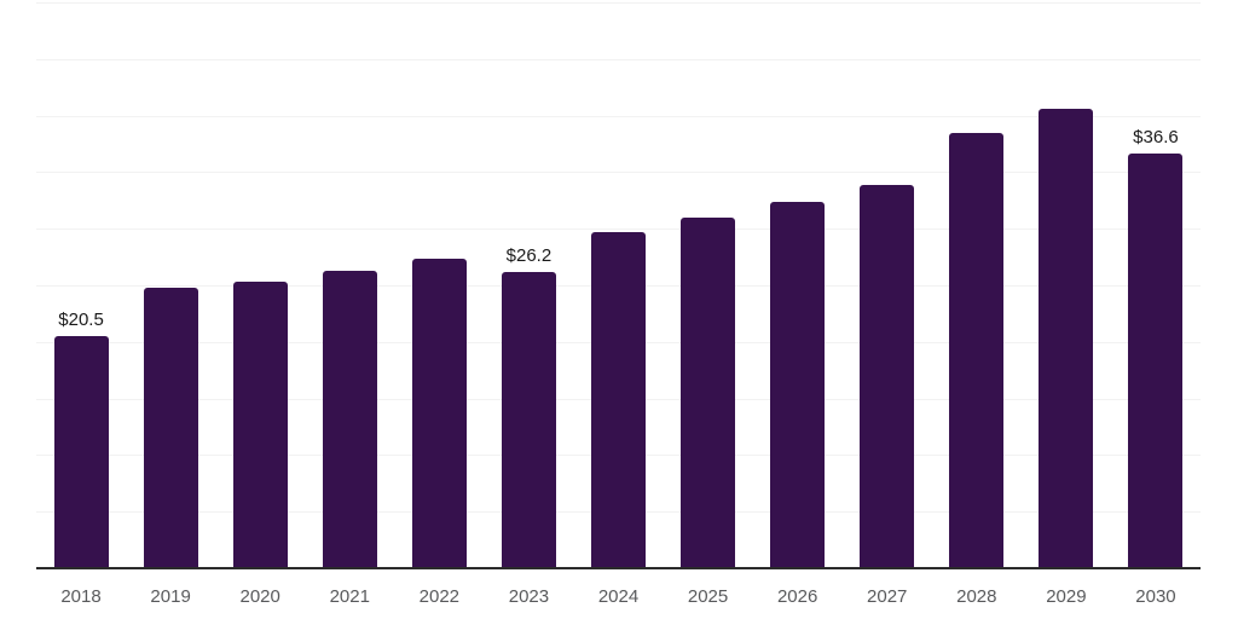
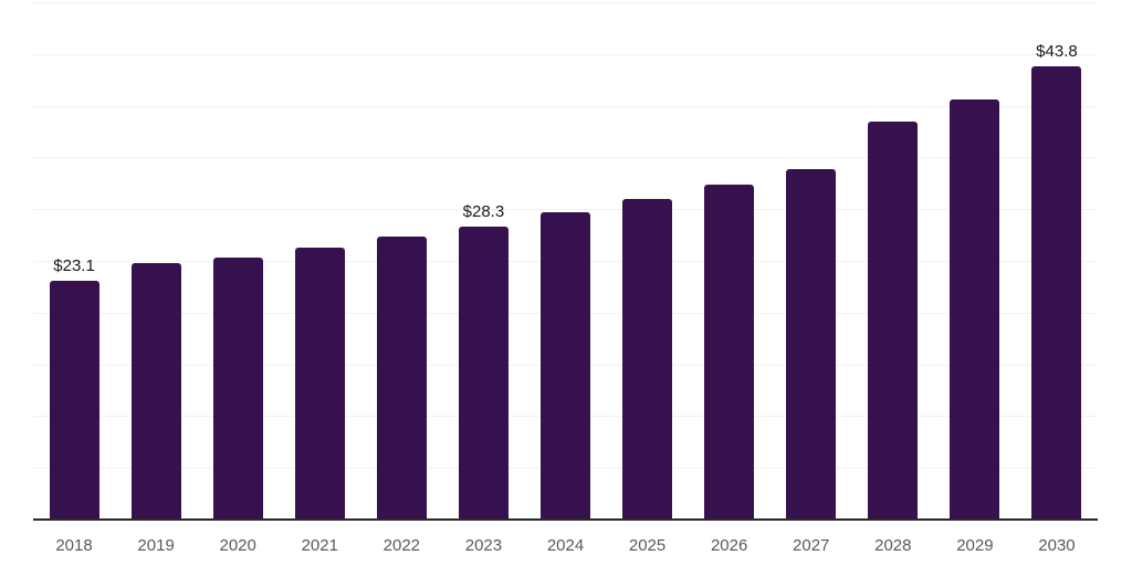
2018: $20.5 -> $23.1
2023: $26.2 -> $28.3
2030: $36.6 -> $43.8
